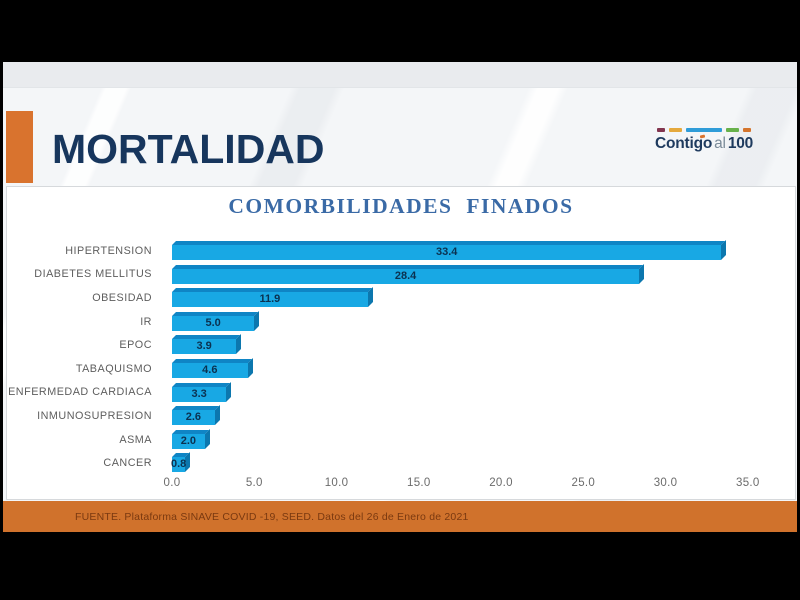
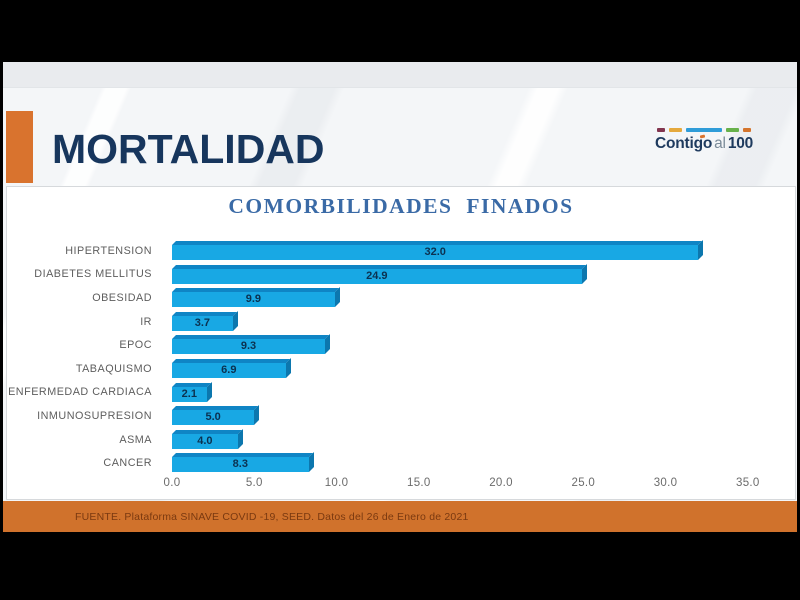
HIPERTENSION: 33.4 -> 32.0
DIABETES MELLITUS: 28.4 -> 24.9
OBESIDAD: 11.9 -> 9.9
IR: 5.0 -> 3.7
EPOC: 3.9 -> 9.3
TABAQUISMO: 4.6 -> 6.9
ENFERMEDAD CARDIACA: 3.3 -> 2.1
INMUNOSUPRESION: 2.6 -> 5.0
ASMA: 2.0 -> 4.0
CANCER: 0.8 -> 8.3
